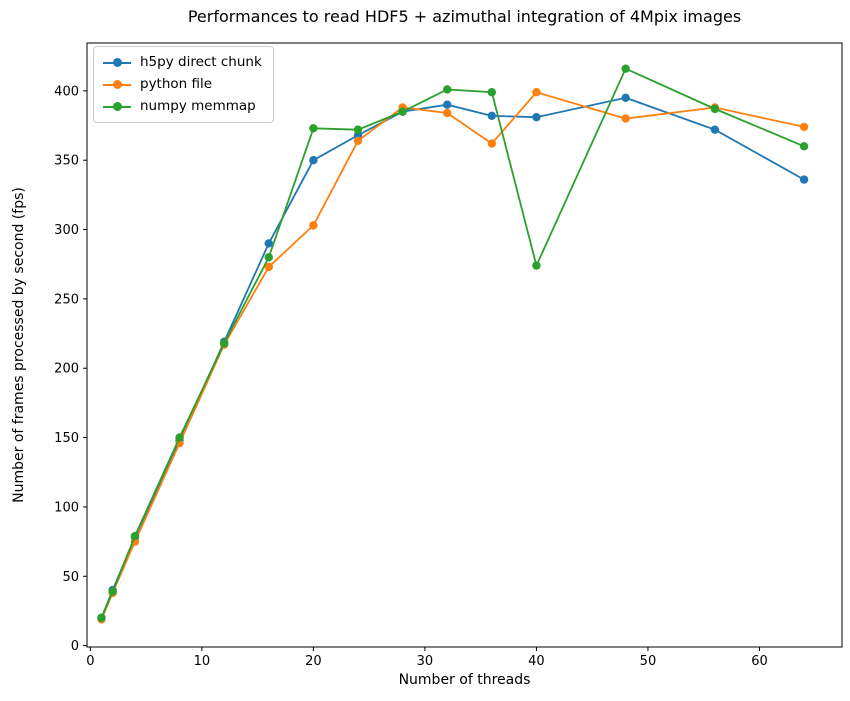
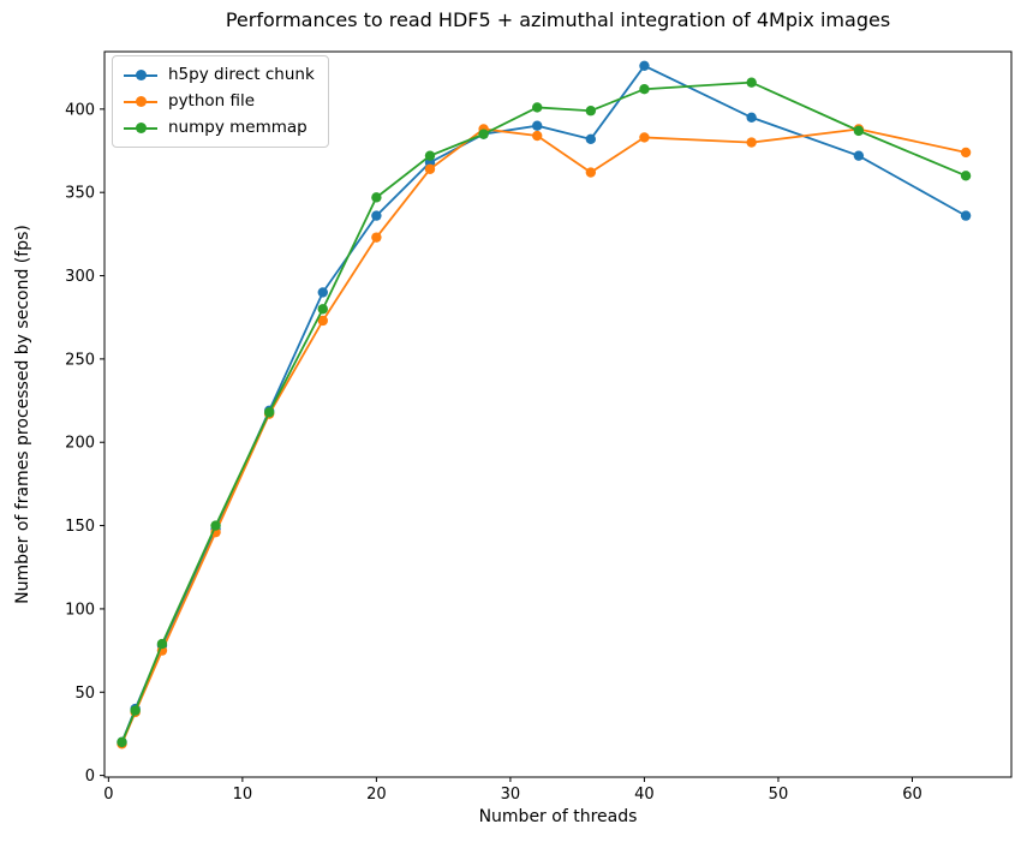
h5py direct chunk/20: 350 -> 336
python file/20: 303 -> 323
numpy memmap/20: 373 -> 347
h5py direct chunk/40: 381 -> 426
python file/40: 399 -> 383
numpy memmap/40: 274 -> 412
